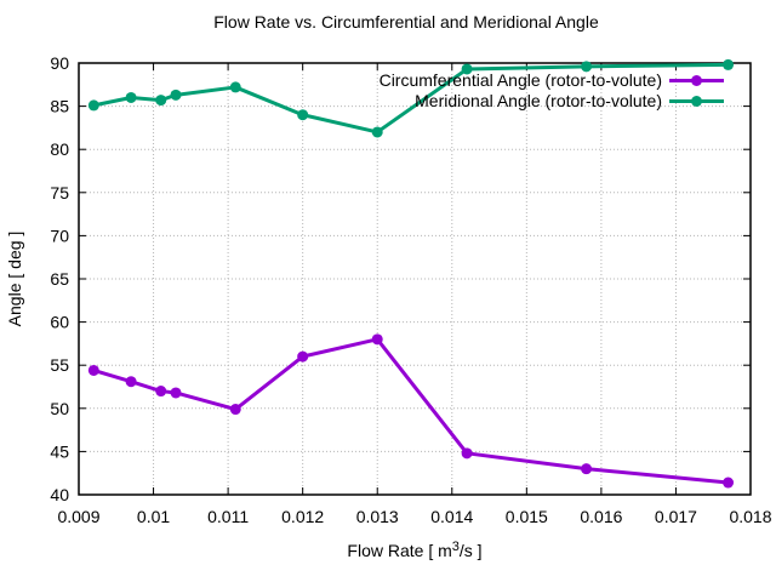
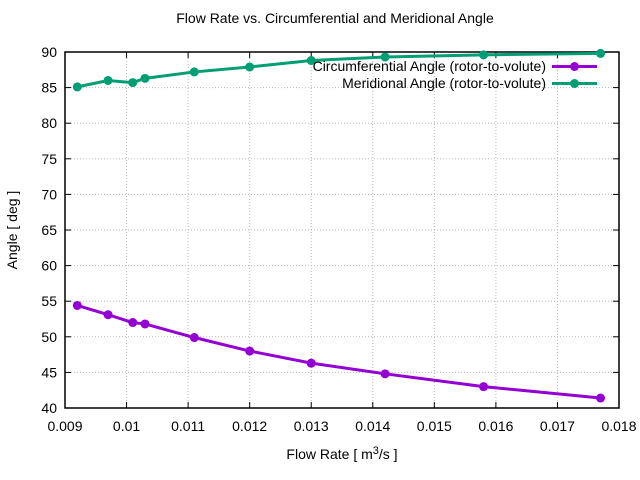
Circumferential Angle (rotor-to-volute)/0.012: 56 -> 48
Meridional Angle (rotor-to-volute)/0.012: 84 -> 88
Circumferential Angle (rotor-to-volute)/0.013: 58 -> 46
Meridional Angle (rotor-to-volute)/0.013: 82 -> 89
